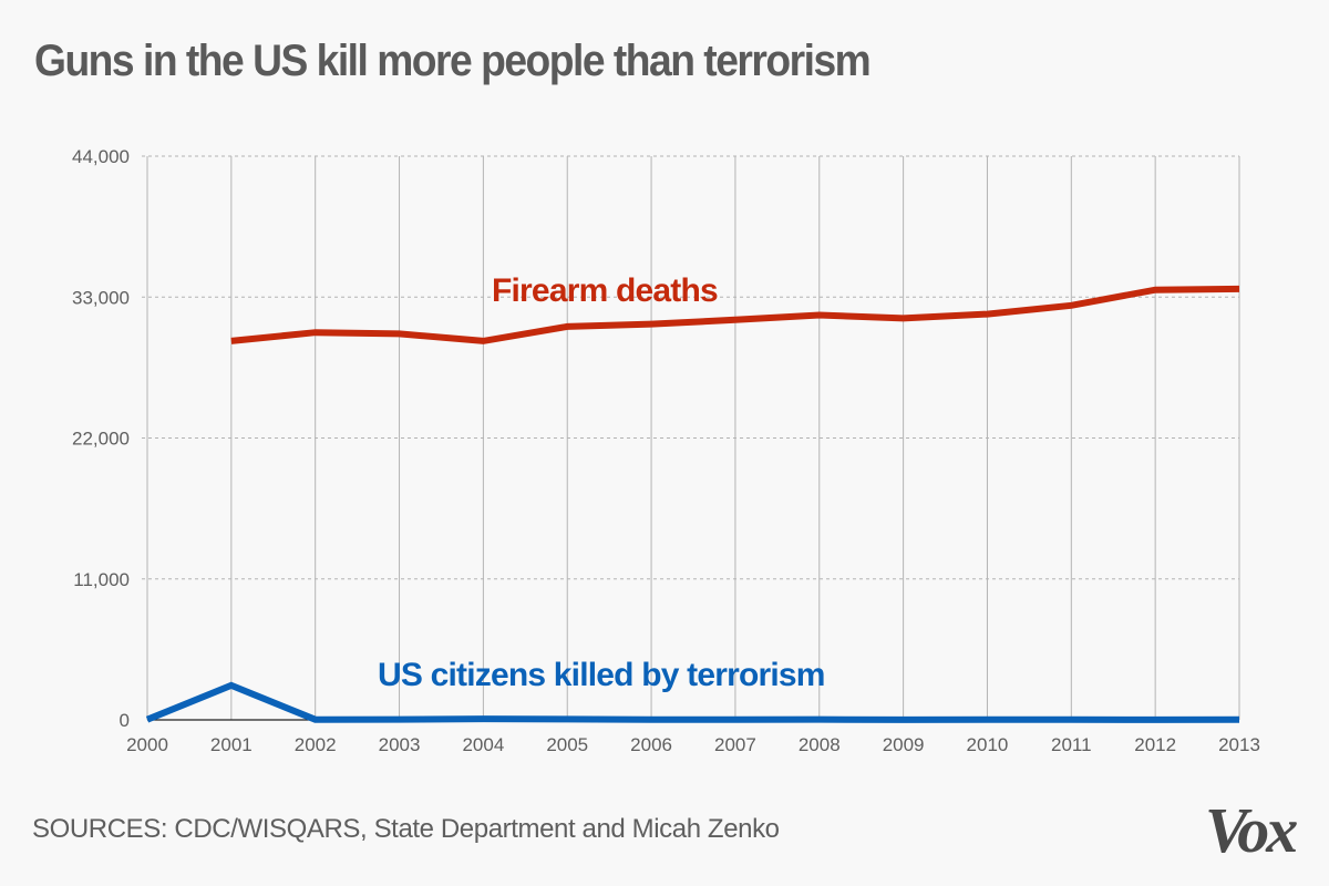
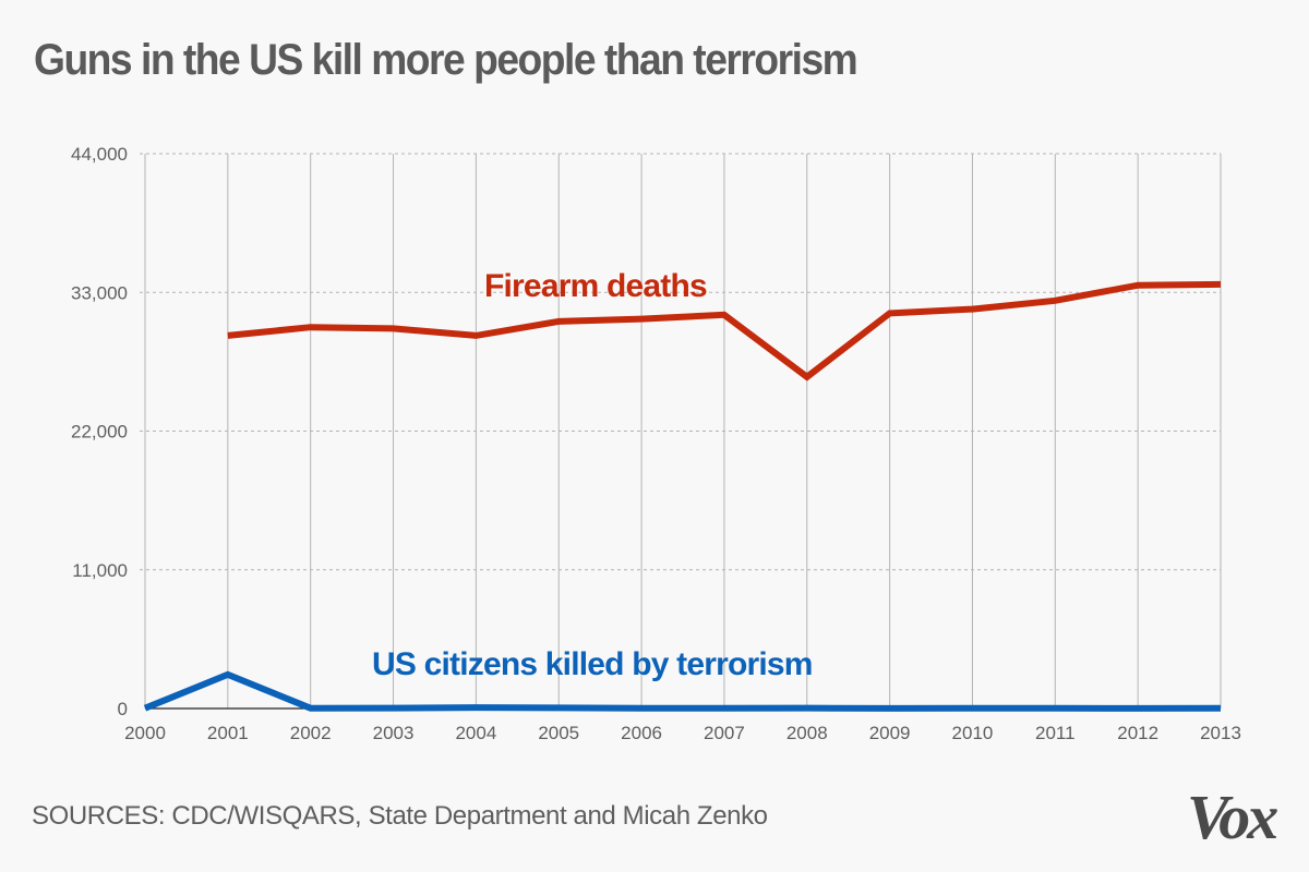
Firearm deaths/2008: 31600 -> 26300
